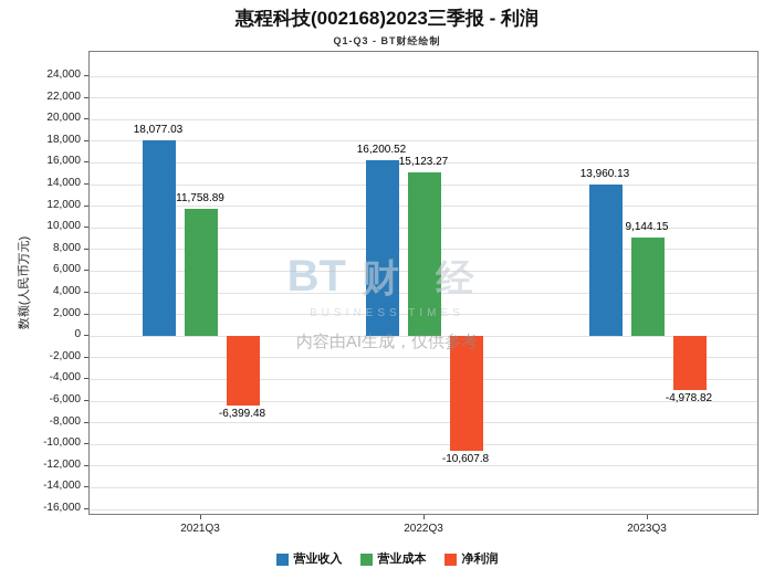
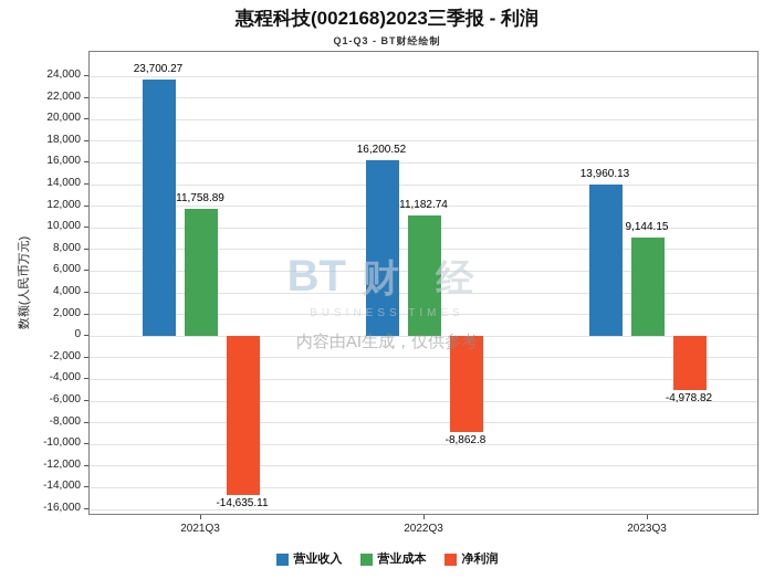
营业收入/2021Q3: 18,077.03 -> 23,700.27
净利润/2021Q3: -6,399.48 -> -14,635.11
营业成本/2022Q3: 15,123.27 -> 11,182.74
净利润/2022Q3: -10,607.8 -> -8,862.8
